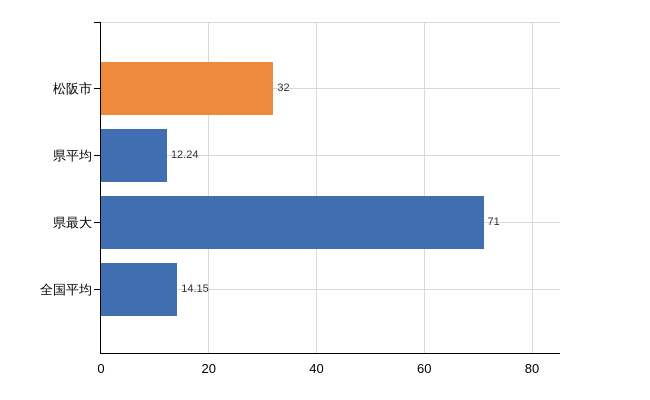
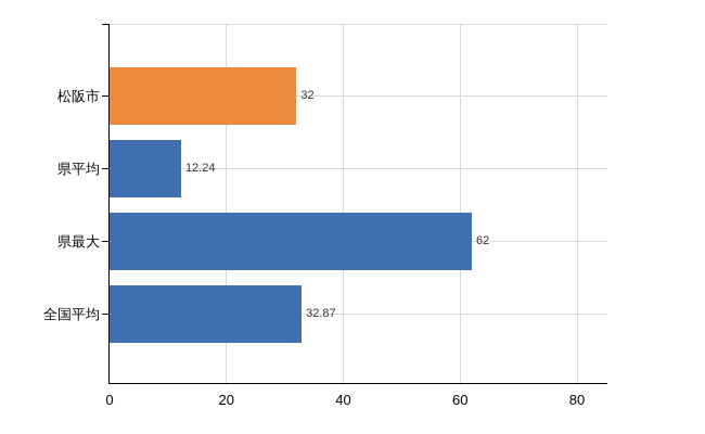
県最大: 71 -> 62
全国平均: 14.15 -> 32.87
